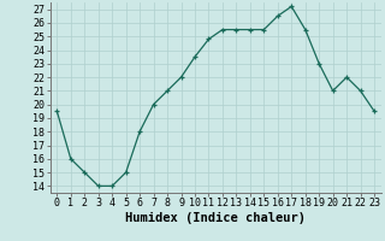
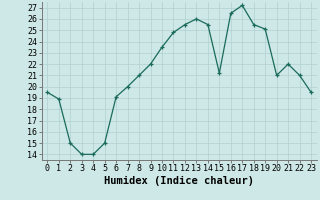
1: 16.0 -> 18.9
6: 18.0 -> 19.1
13: 25.5 -> 26.0
15: 25.5 -> 21.2
19: 23.0 -> 25.1
